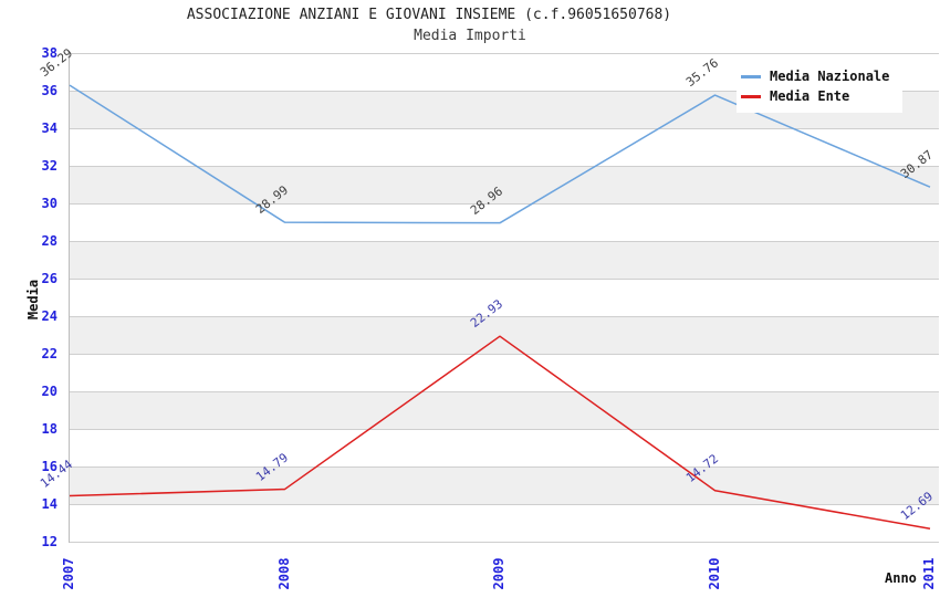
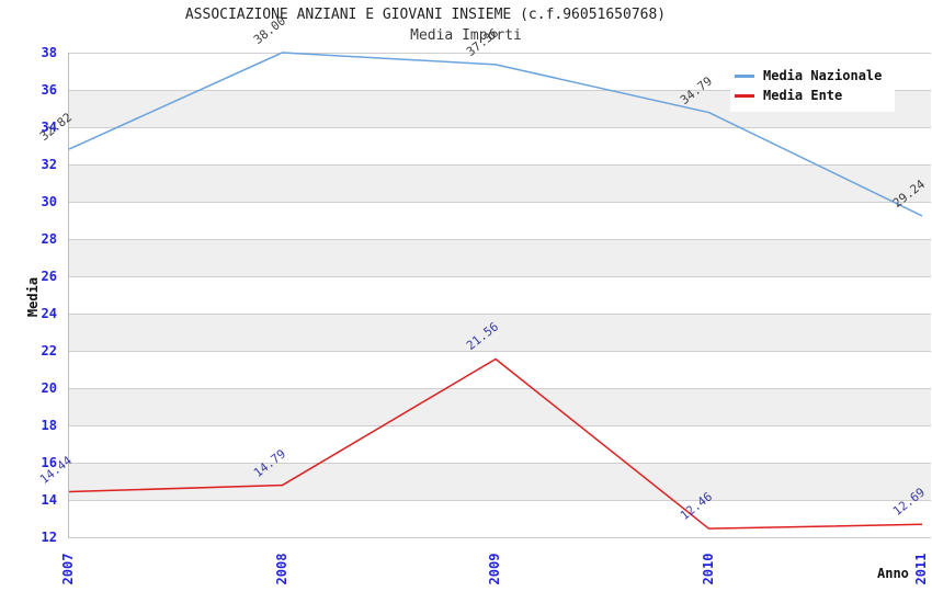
Media Nazionale/2007: 36.29 -> 32.82
Media Nazionale/2008: 28.99 -> 38.00
Media Nazionale/2009: 28.96 -> 37.36
Media Ente/2009: 22.93 -> 21.56
Media Nazionale/2010: 35.76 -> 34.79
Media Ente/2010: 14.72 -> 12.46
Media Nazionale/2011: 30.87 -> 29.24
